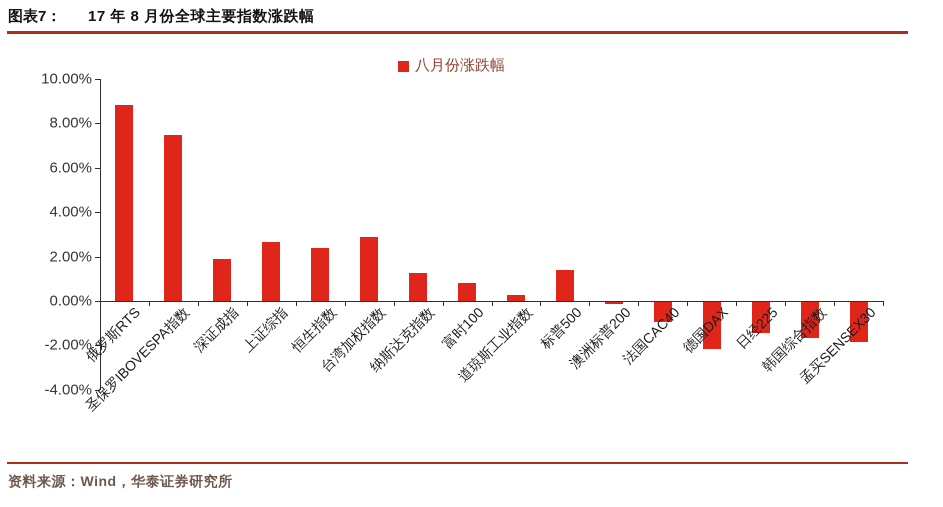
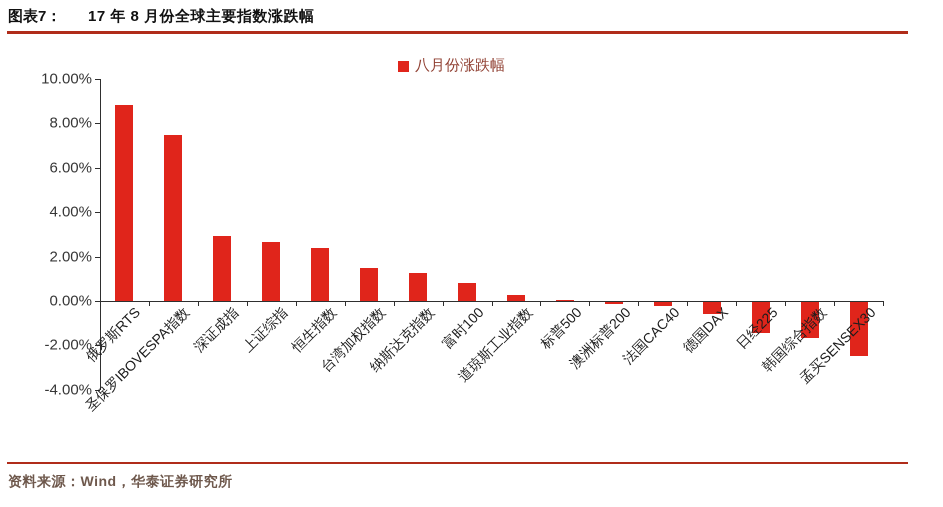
深证成指: 1.9% -> 2.9%
台湾加权指数: 2.9% -> 1.5%
标普500: 1.4% -> 0.1%
法国CAC40: -0.9% -> -0.2%
德国DAX: -2.1% -> -0.5%
孟买SENSEX30: -1.8% -> -2.4%
